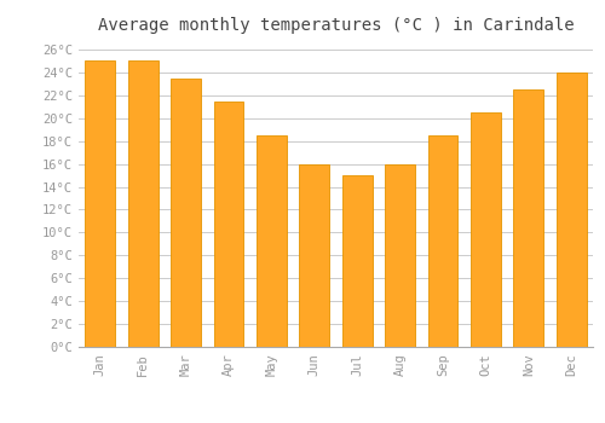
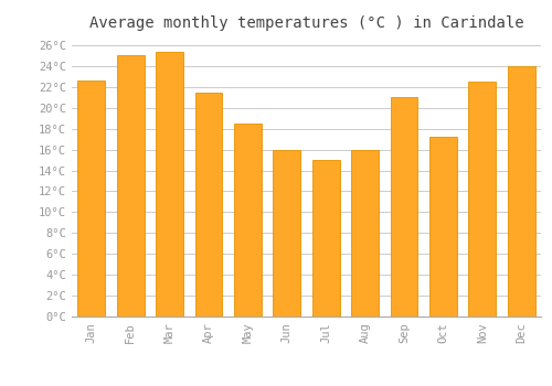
Jan: 25.0°C -> 22.6°C
Mar: 23.5°C -> 25.4°C
Sep: 18.5°C -> 21.0°C
Oct: 20.5°C -> 17.2°C
